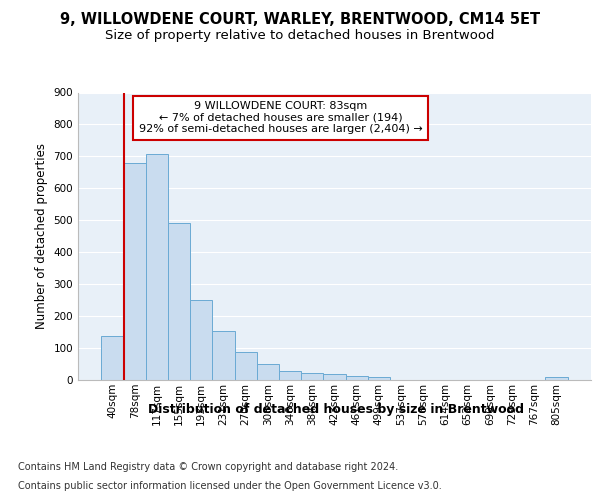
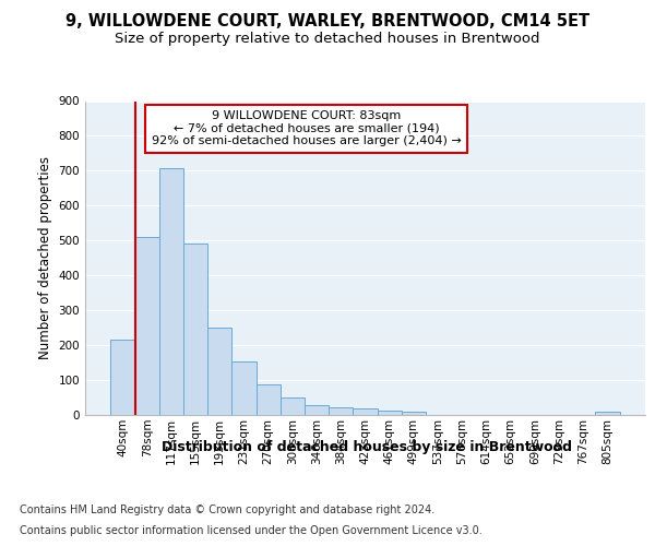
40sqm: 137 -> 215
78sqm: 678 -> 510
